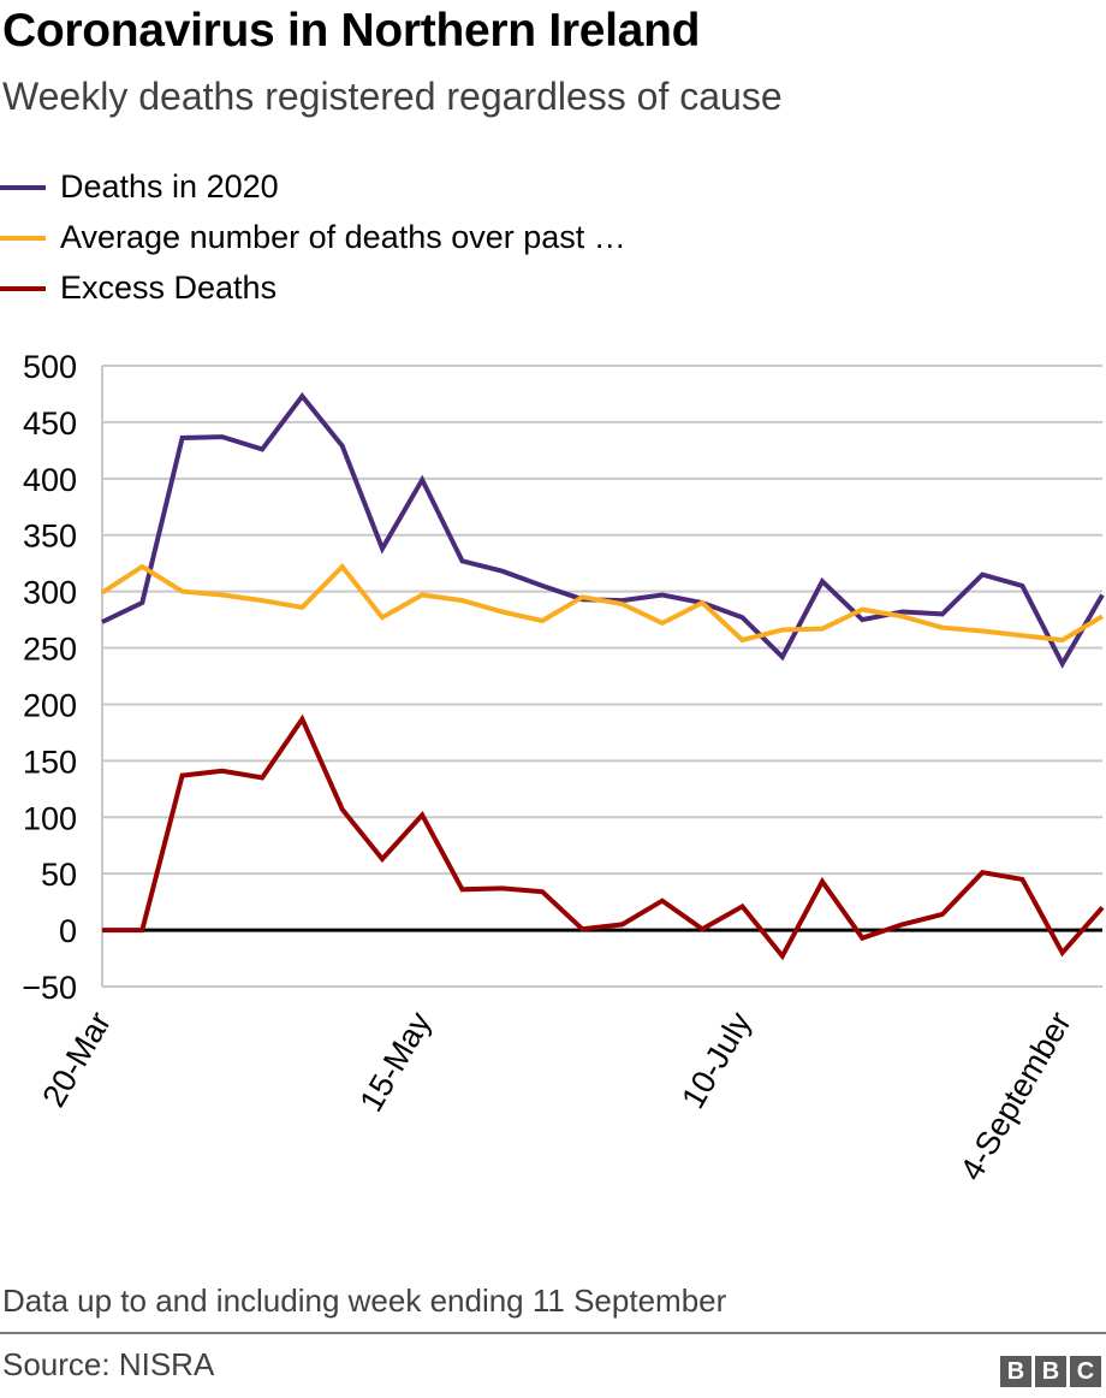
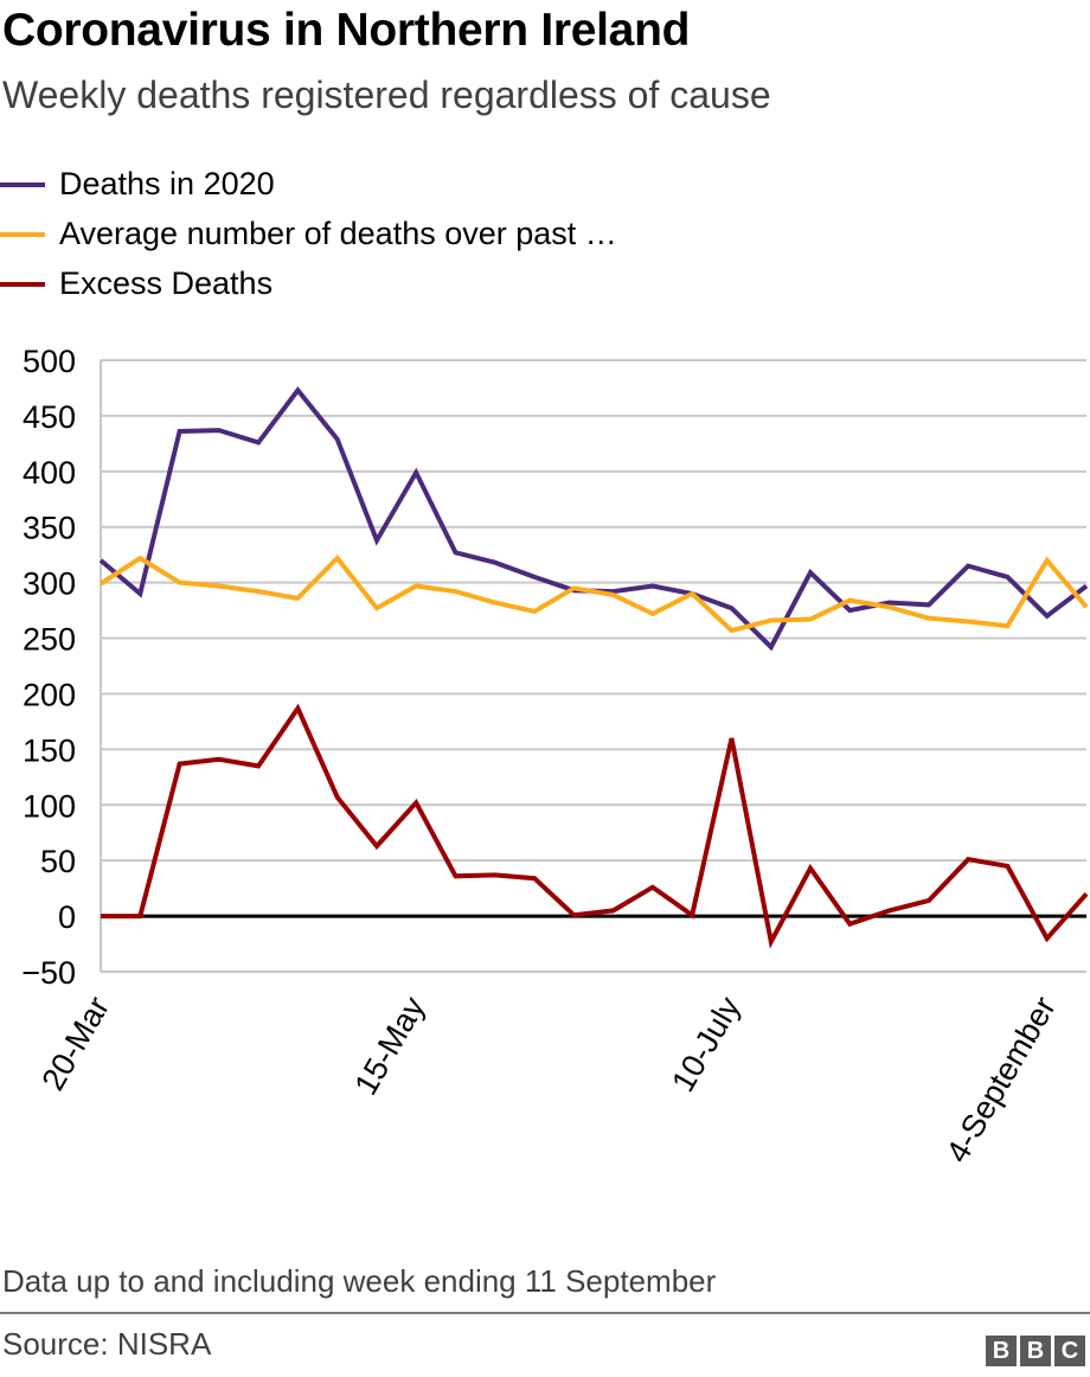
Deaths in 2020/20-Mar: 270 -> 320
Excess Deaths/10-July: 20 -> 160
Deaths in 2020/4-September: 240 -> 270
Average number of deaths over past …/4-September: 260 -> 320
